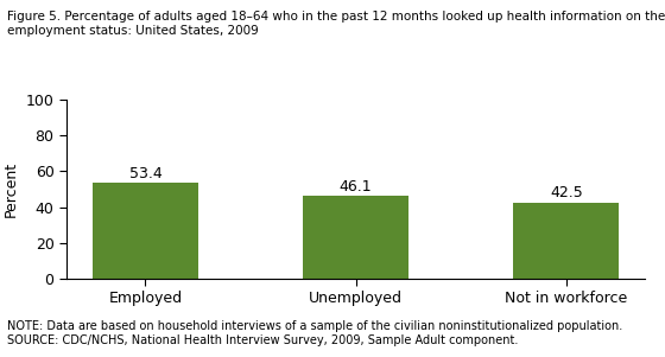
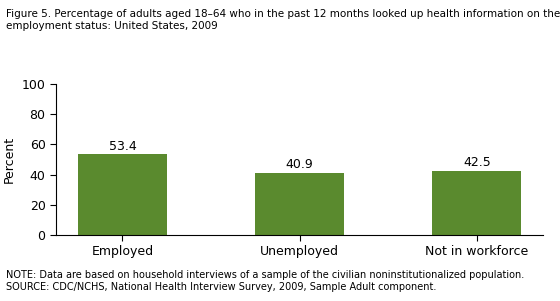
Unemployed: 46.1 -> 40.9
